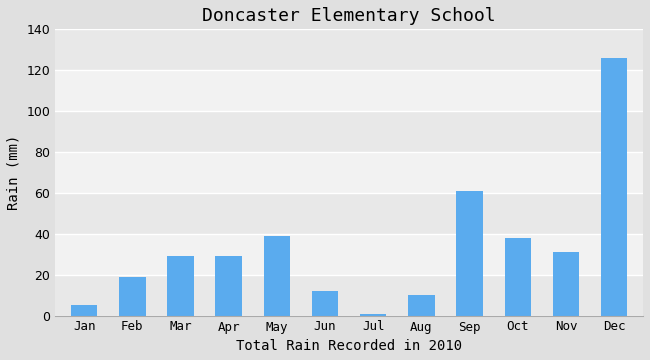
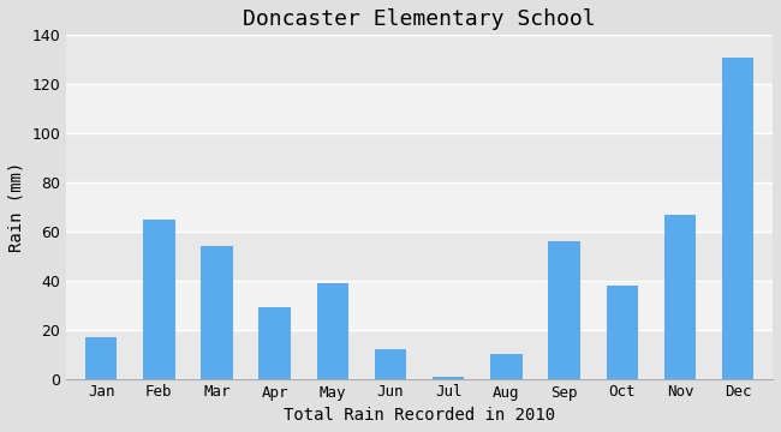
Jan: 5 -> 17
Feb: 19 -> 65
Mar: 29 -> 54
Sep: 61 -> 56
Nov: 31 -> 67
Dec: 126 -> 131
